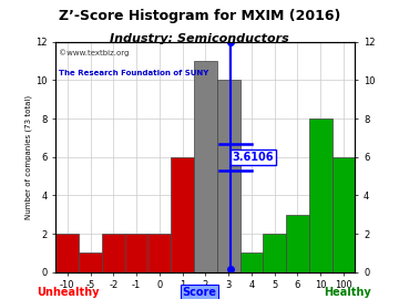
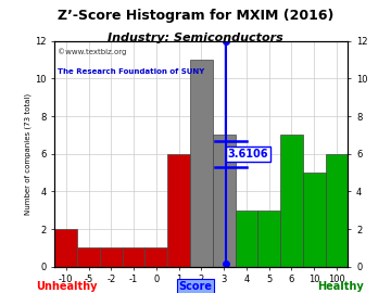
-2: 2 -> 1
-1: 2 -> 1
0: 2 -> 1
3: 10 -> 7
4: 1 -> 3
5: 2 -> 3
6: 3 -> 7
10: 8 -> 5
